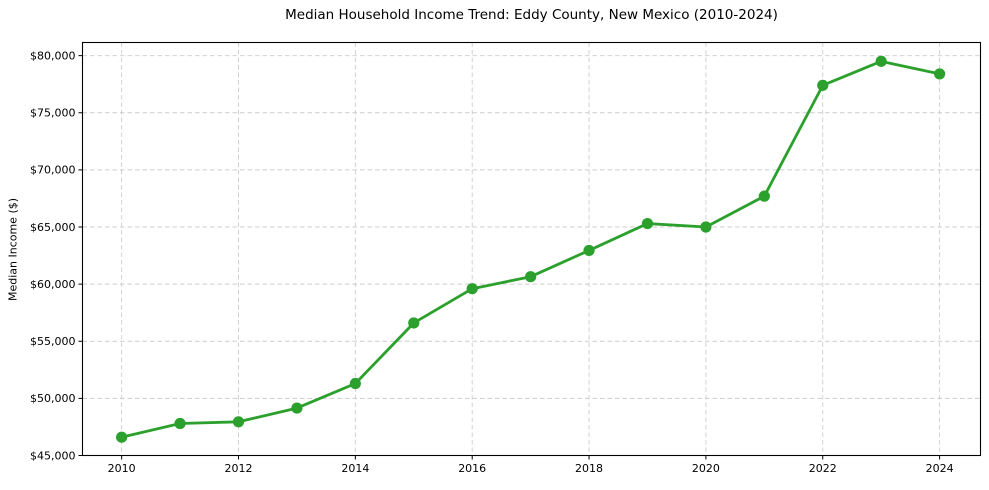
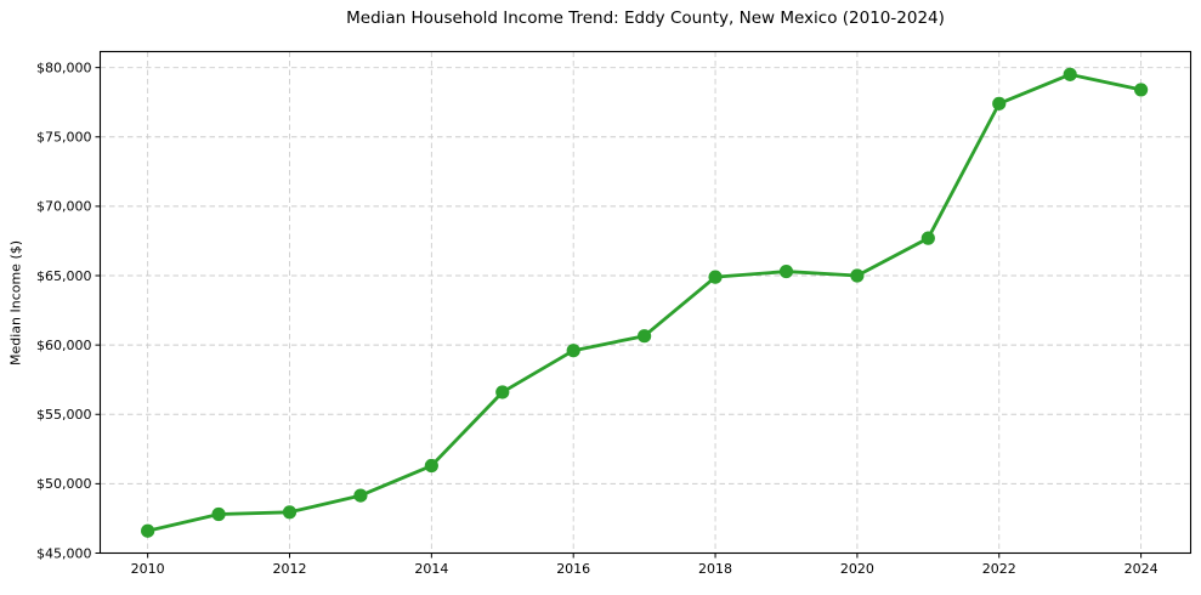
2018: $63000 -> $64900
